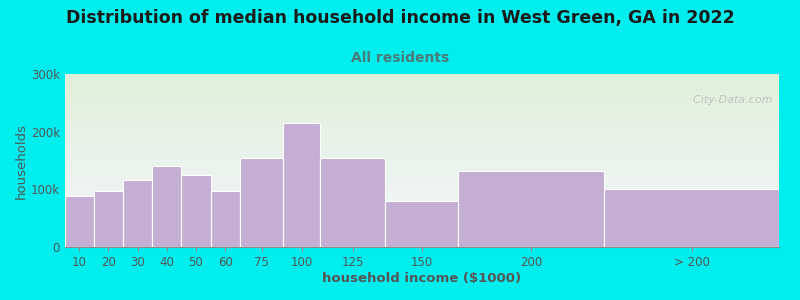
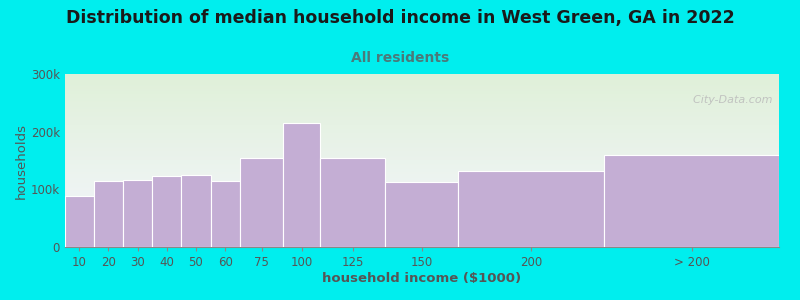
20: 98k -> 115k
40: 140k -> 123k
60: 98k -> 115k
150: 80k -> 113k
> 200: 100k -> 160k
